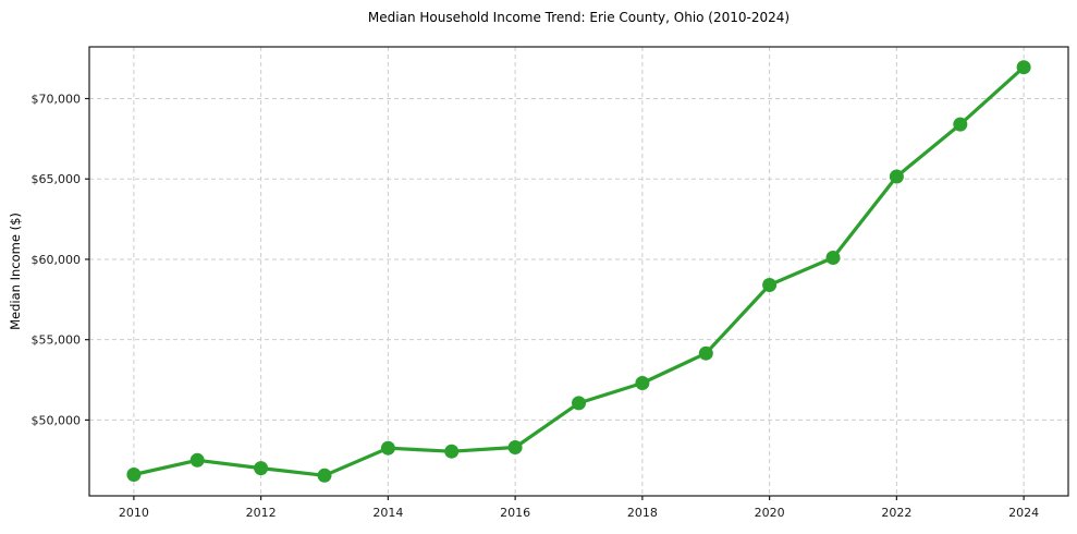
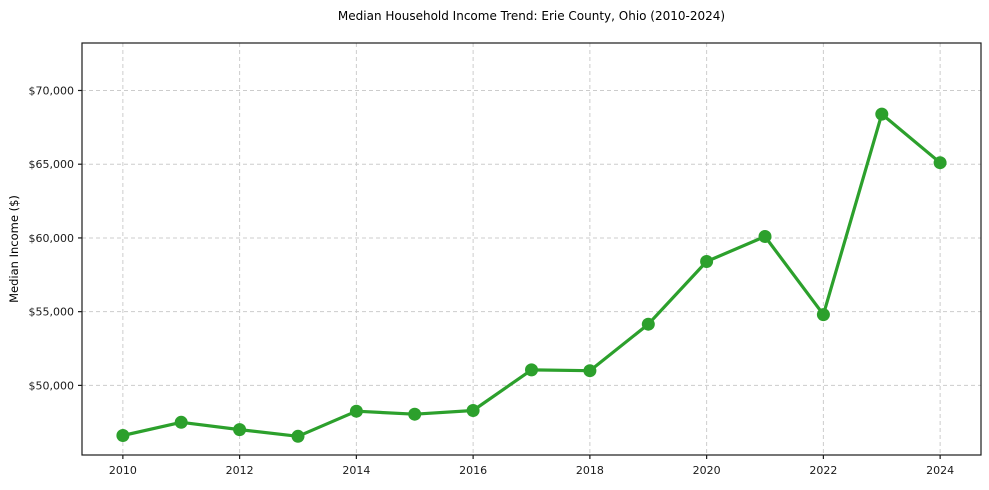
2018: $52300 -> $51000
2022: $65200 -> $54800
2024: $72000 -> $65100
